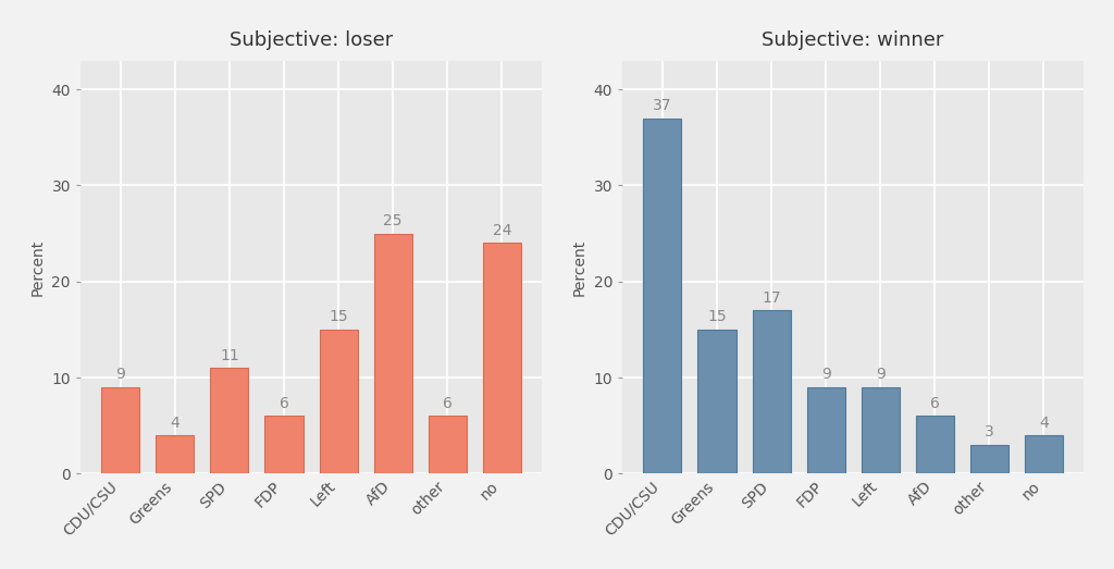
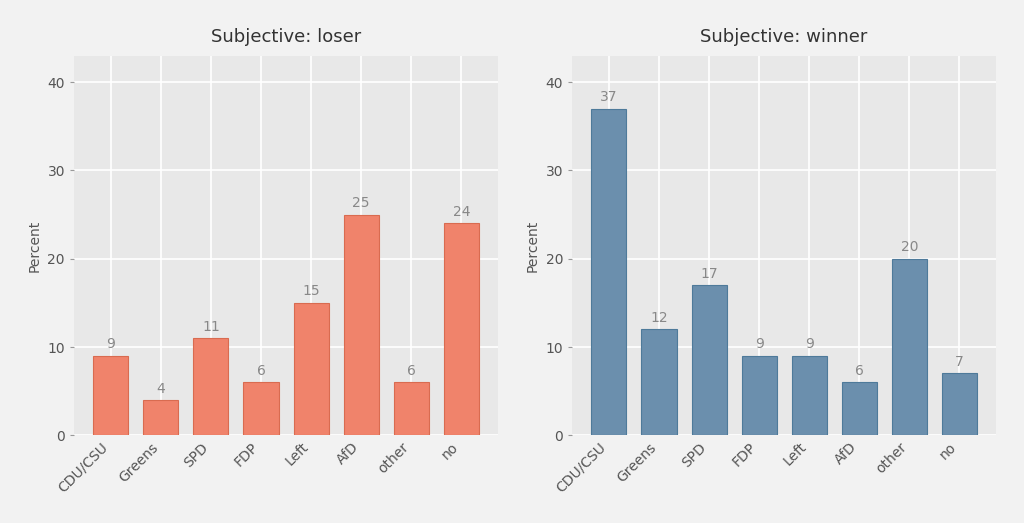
Subjective: winner/Greens: 15 -> 12
Subjective: winner/other: 3 -> 20
Subjective: winner/no: 4 -> 7
